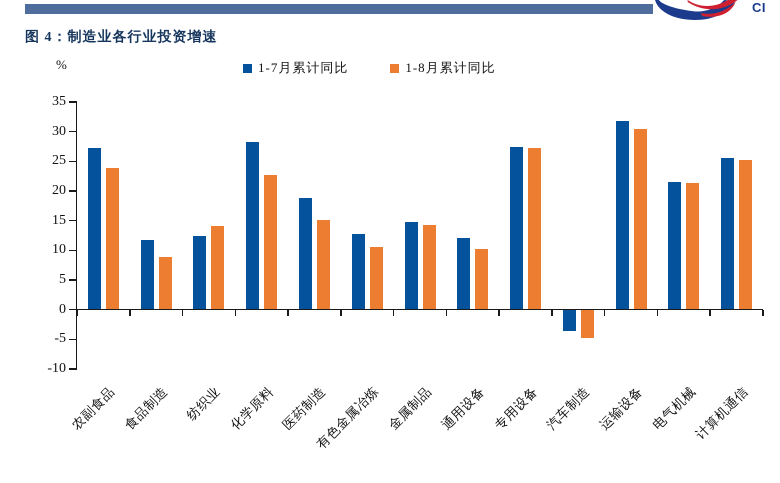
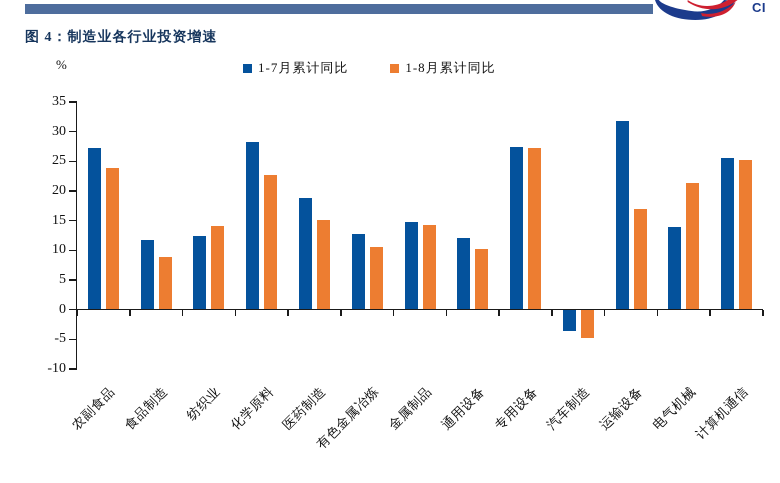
1-8月累计同比/运输设备: 30 -> 17
1-7月累计同比/电气机械: 22 -> 14
